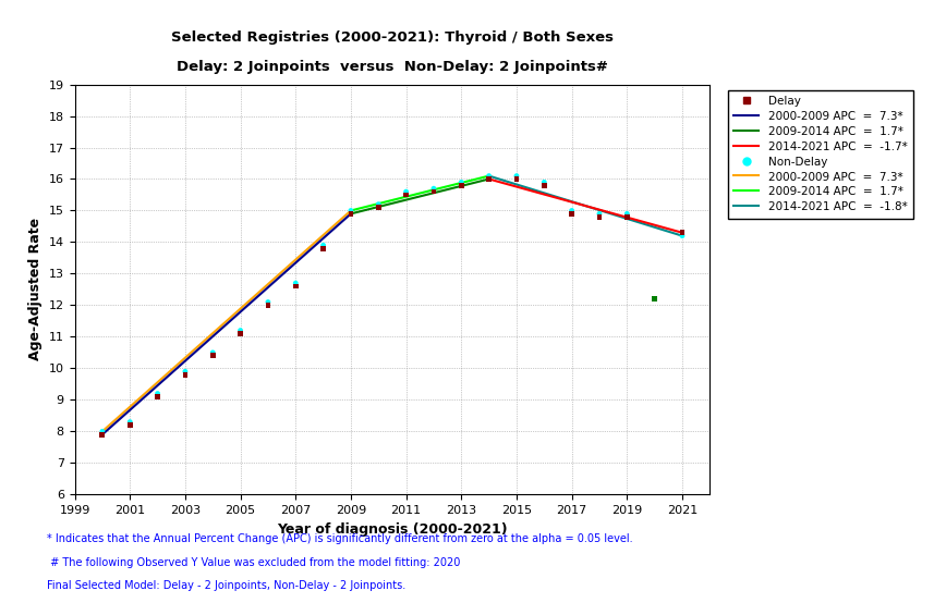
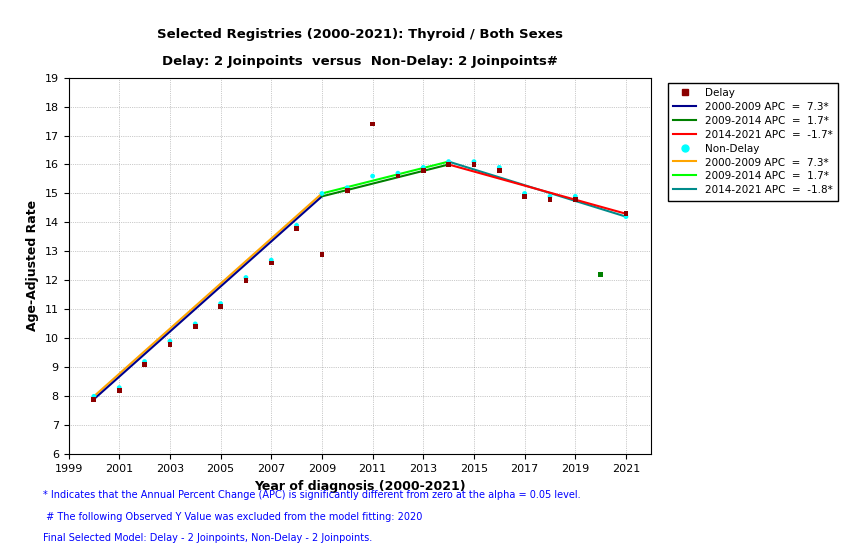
Delay/2009: 14.9 -> 12.9
Delay/2011: 15.5 -> 17.4
